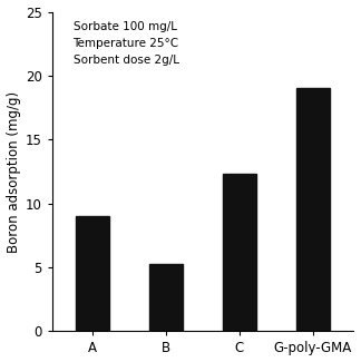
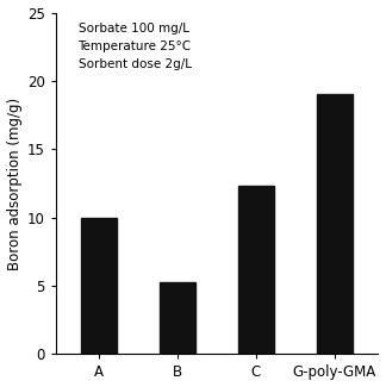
A: 9.0 -> 10.0
